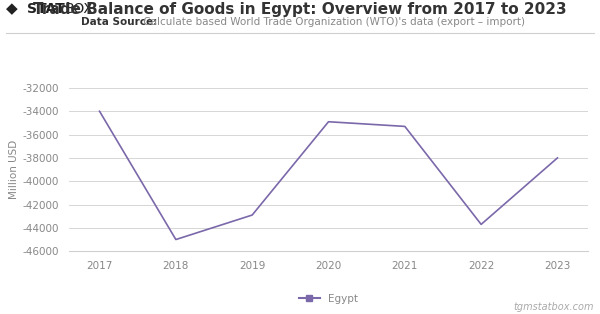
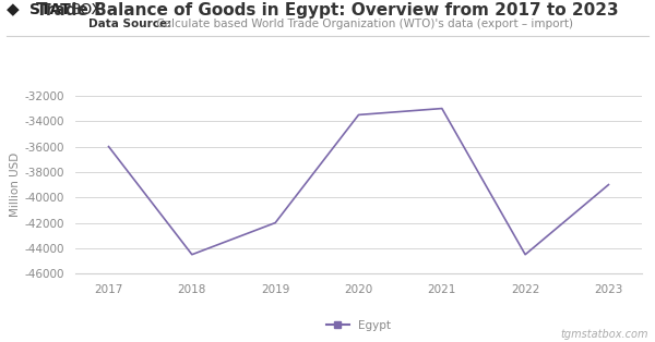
2017: -34000 -> -36000
2018: -45000 -> -44500
2019: -42900 -> -42000
2020: -34900 -> -33500
2021: -35300 -> -33000
2022: -43700 -> -44500
2023: -38000 -> -39000
